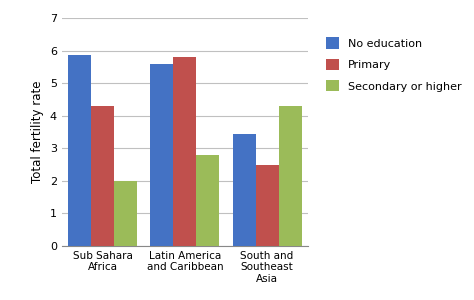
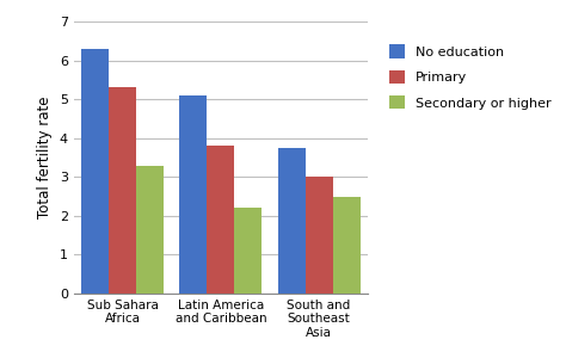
No education/Sub Sahara Africa: 5.85 -> 6.30
Primary/Sub Sahara Africa: 4.3 -> 5.3
Secondary or higher/Sub Sahara Africa: 2.0 -> 3.3
No education/Latin America and Caribbean: 5.60 -> 5.10
Primary/Latin America and Caribbean: 5.8 -> 3.8
Secondary or higher/Latin America and Caribbean: 2.8 -> 2.2
No education/South and Southeast Asia: 3.45 -> 3.75
Primary/South and Southeast Asia: 2.5 -> 3.0
Secondary or higher/South and Southeast Asia: 4.3 -> 2.5
